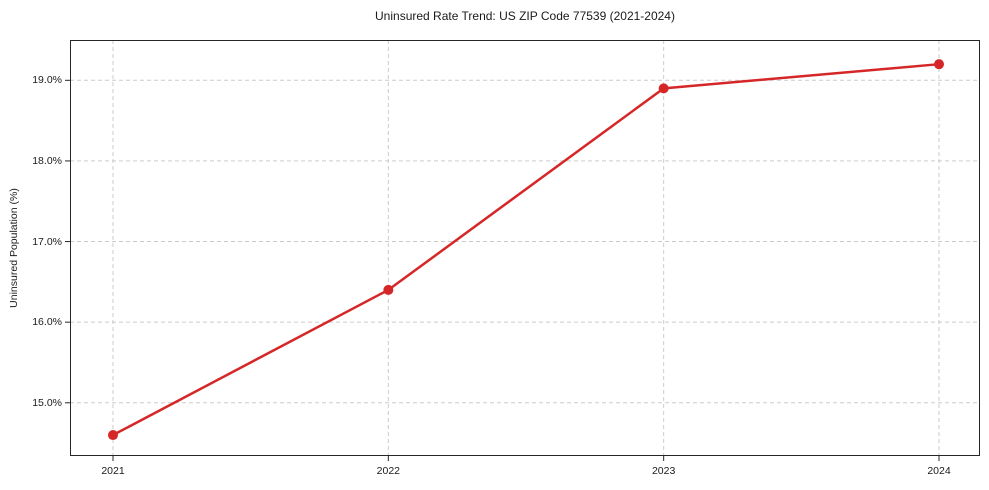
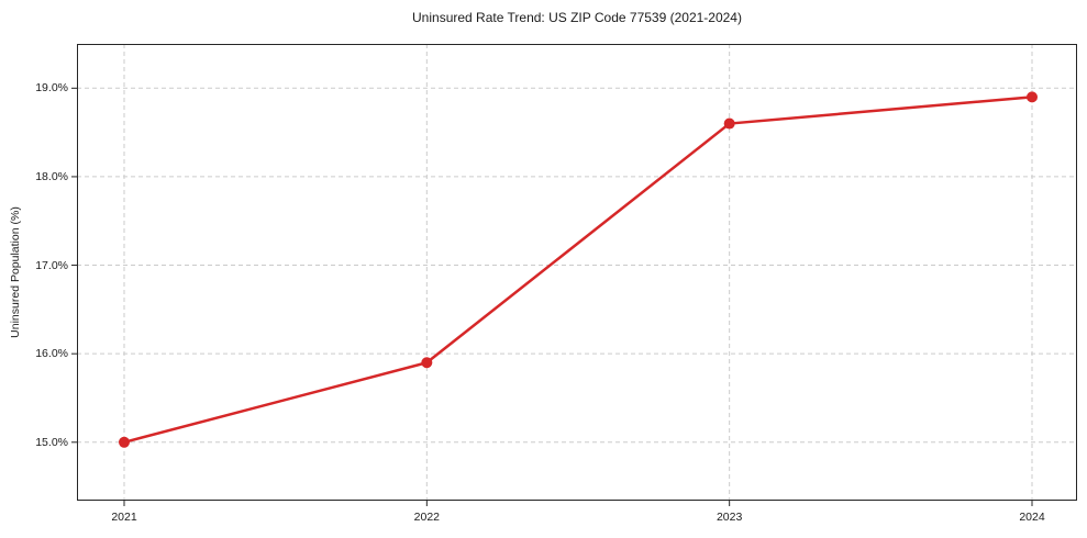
2021: 14.6% -> 15.0%
2022: 16.4% -> 15.9%
2023: 18.9% -> 18.6%
2024: 19.2% -> 18.9%
